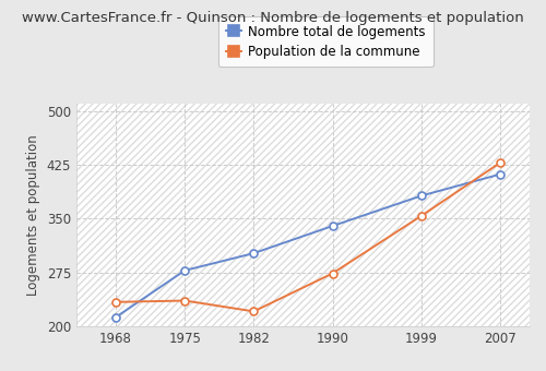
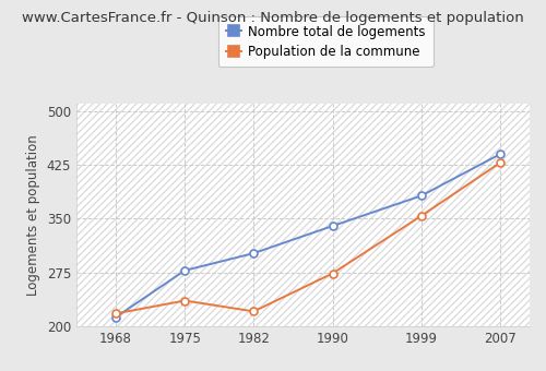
Population de la commune/1968: 234 -> 218
Nombre total de logements/2007: 412 -> 440
